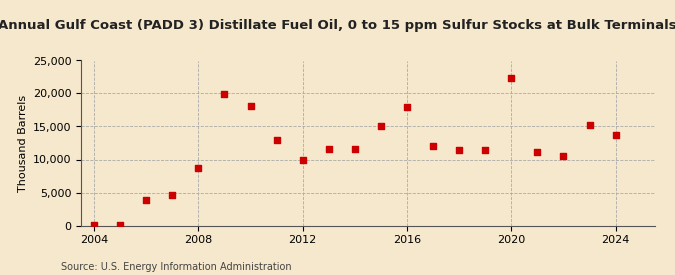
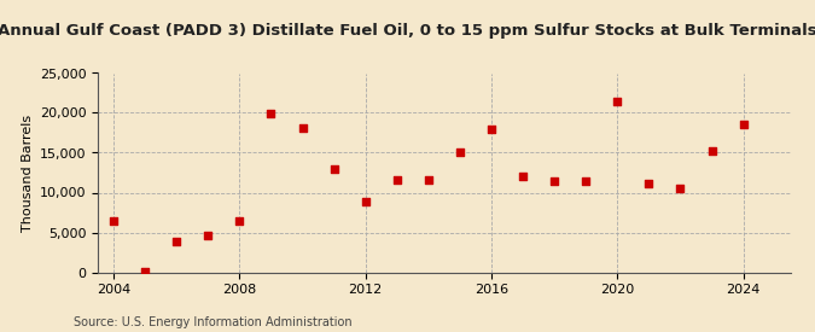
2004: 0 -> 6,400
2008: 8,700 -> 6,400
2012: 10,000 -> 8,800
2020: 22,300 -> 21,400
2024: 13,700 -> 18,600
